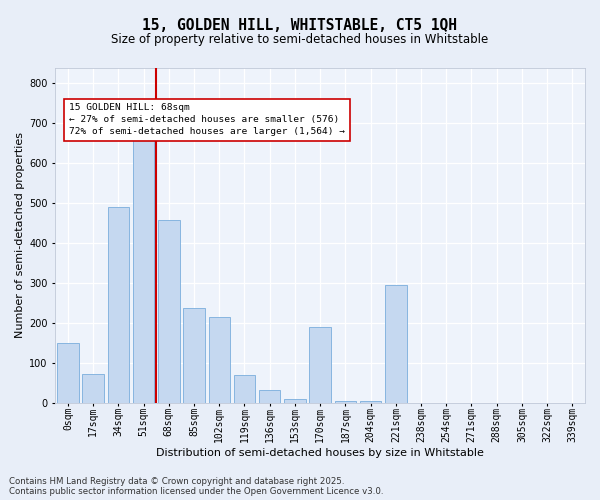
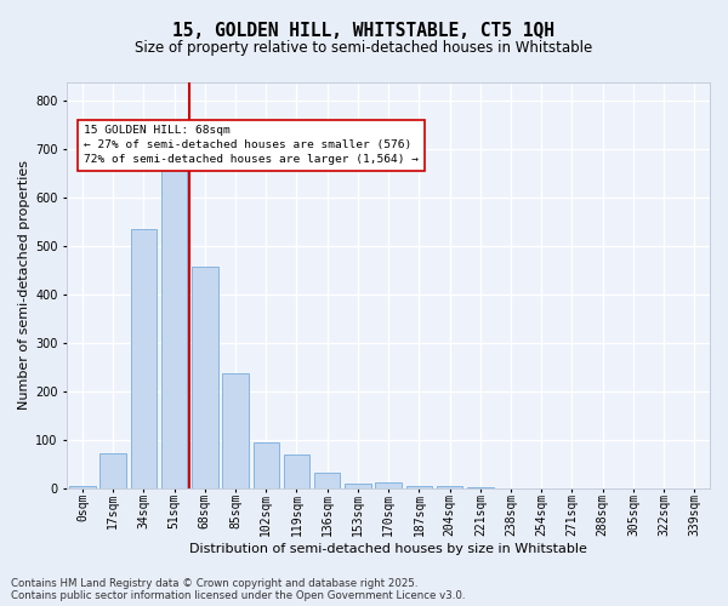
0sqm: 150 -> 3
34sqm: 490 -> 535
102sqm: 215 -> 93
170sqm: 190 -> 12
221sqm: 295 -> 2
